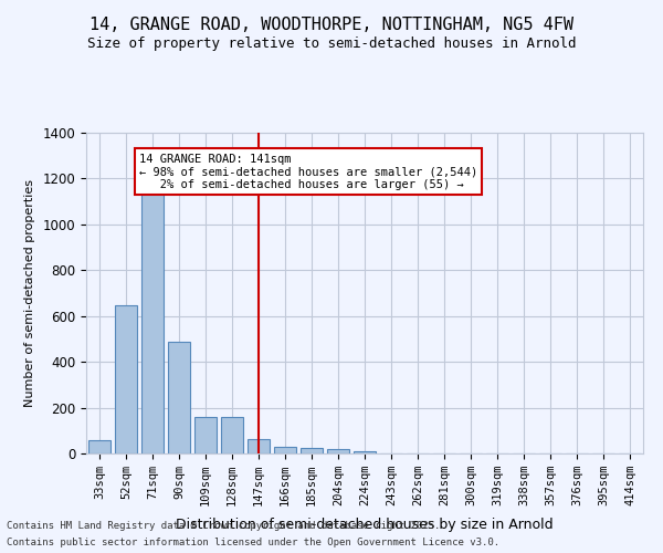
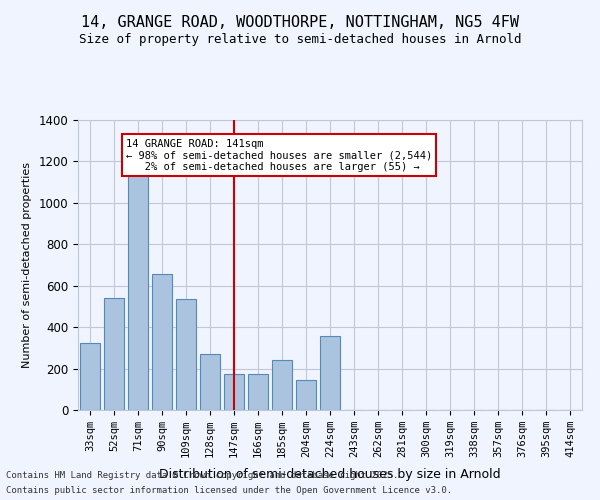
33sqm: 60 -> 325
52sqm: 648 -> 540
90sqm: 490 -> 655
109sqm: 160 -> 535
128sqm: 160 -> 270
147sqm: 65 -> 175
166sqm: 30 -> 175
185sqm: 25 -> 240
204sqm: 18 -> 145
224sqm: 12 -> 355
